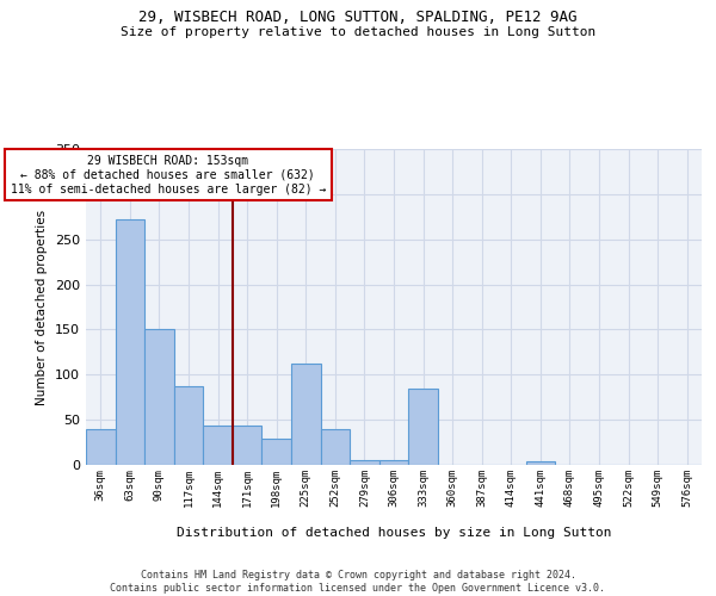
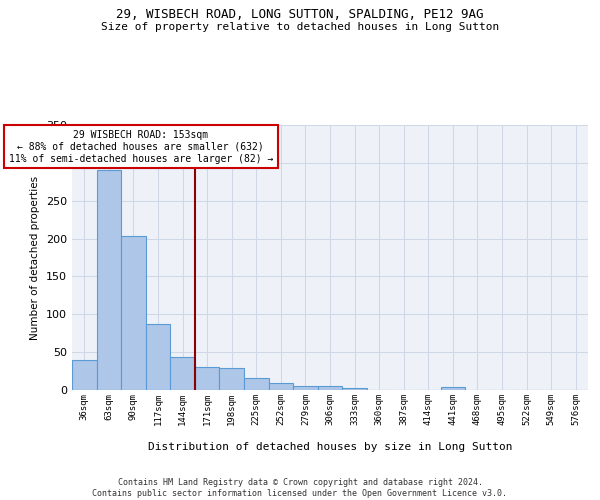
63sqm: 272 -> 290
90sqm: 150 -> 204
171sqm: 44 -> 30
225sqm: 112 -> 16
252sqm: 40 -> 9
333sqm: 84 -> 3
